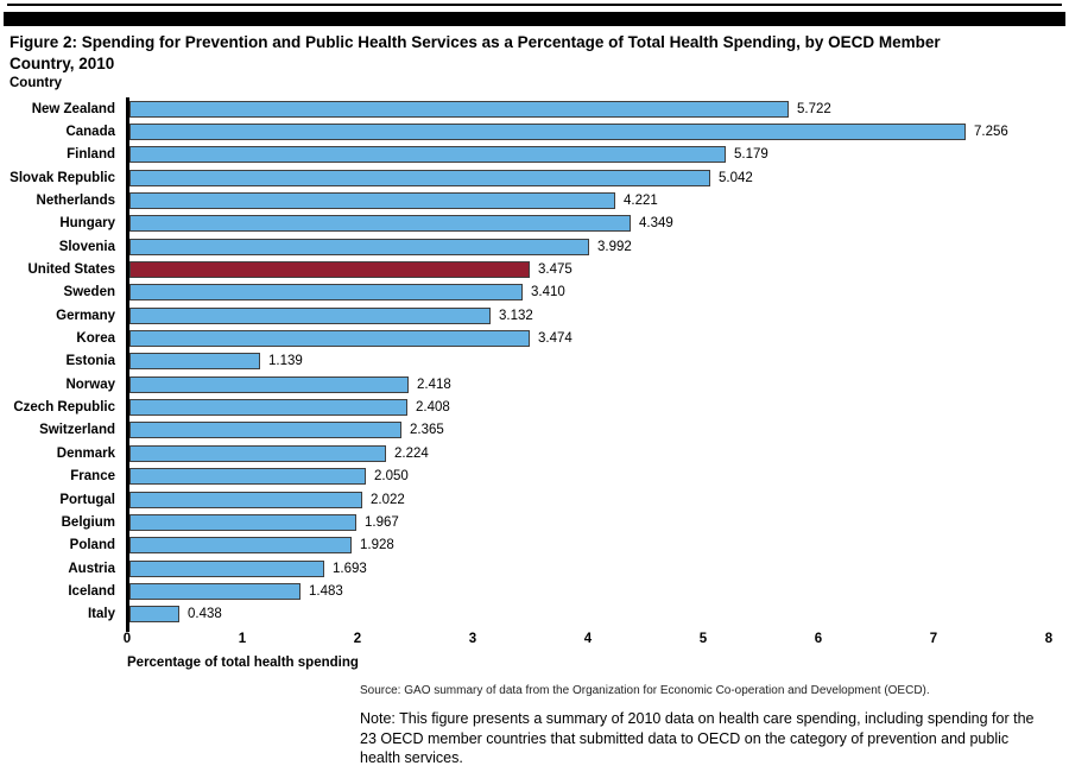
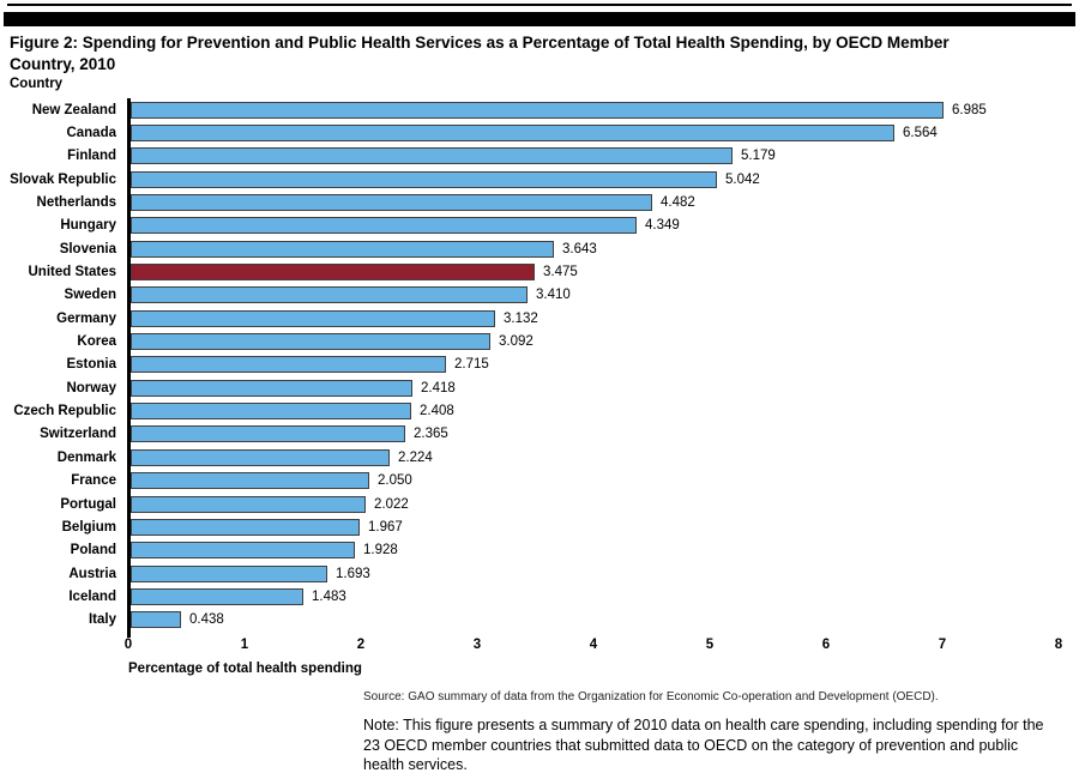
New Zealand: 5.722 -> 6.985
Canada: 7.256 -> 6.564
Netherlands: 4.221 -> 4.482
Slovenia: 3.992 -> 3.643
Korea: 3.474 -> 3.092
Estonia: 1.139 -> 2.715
